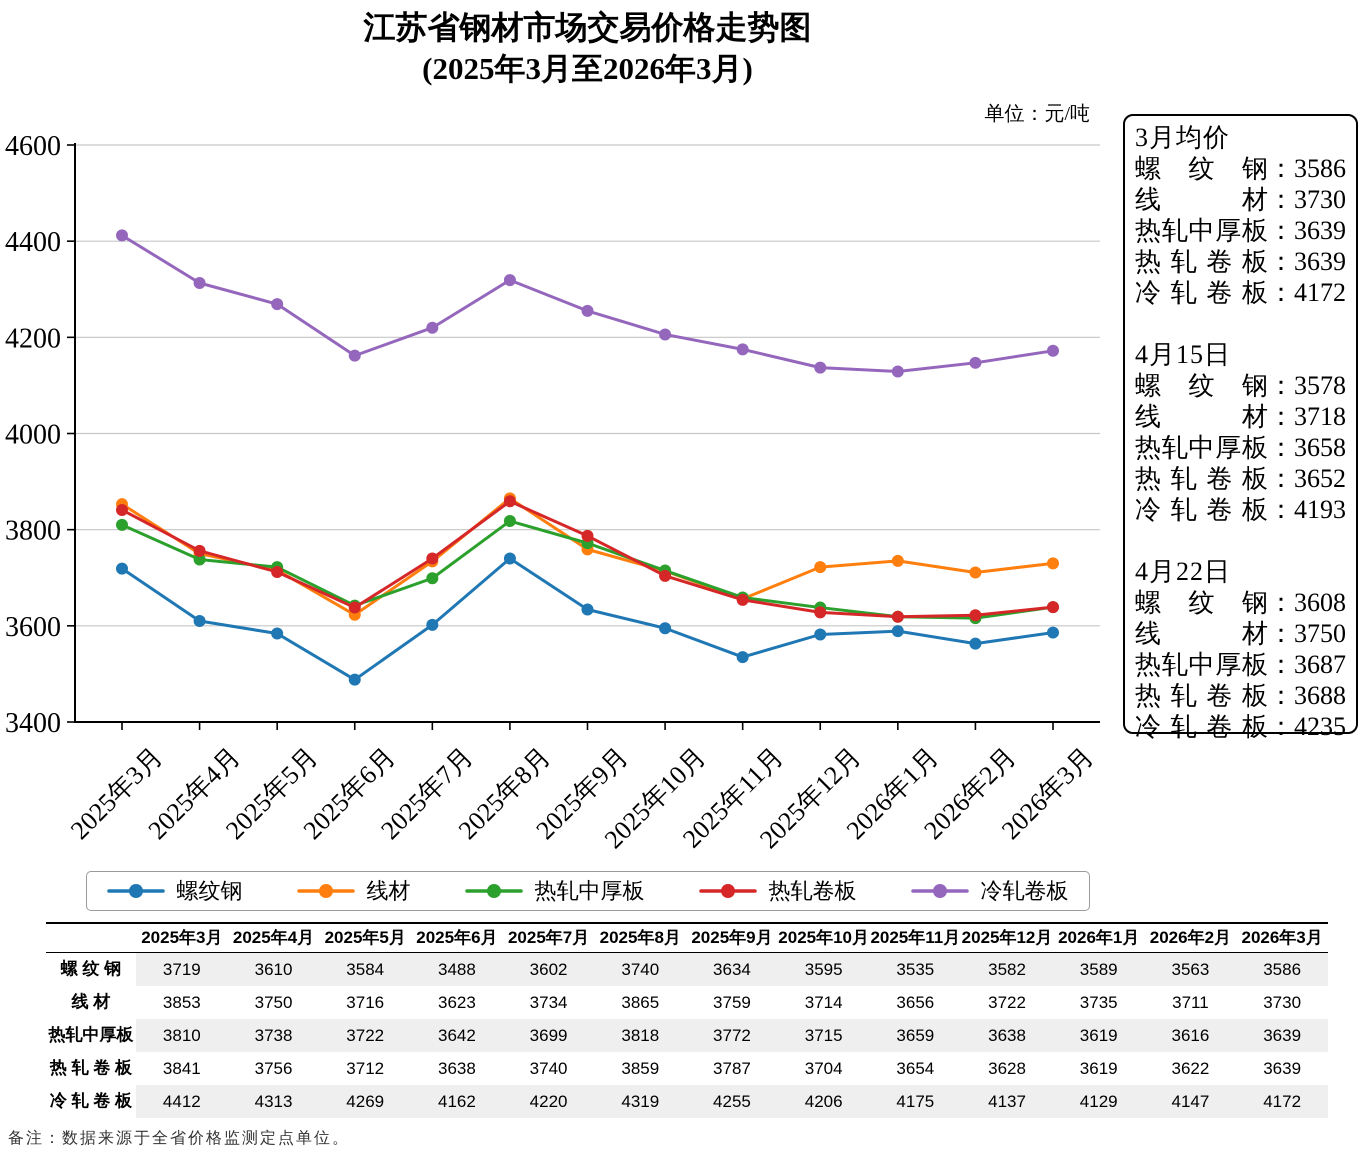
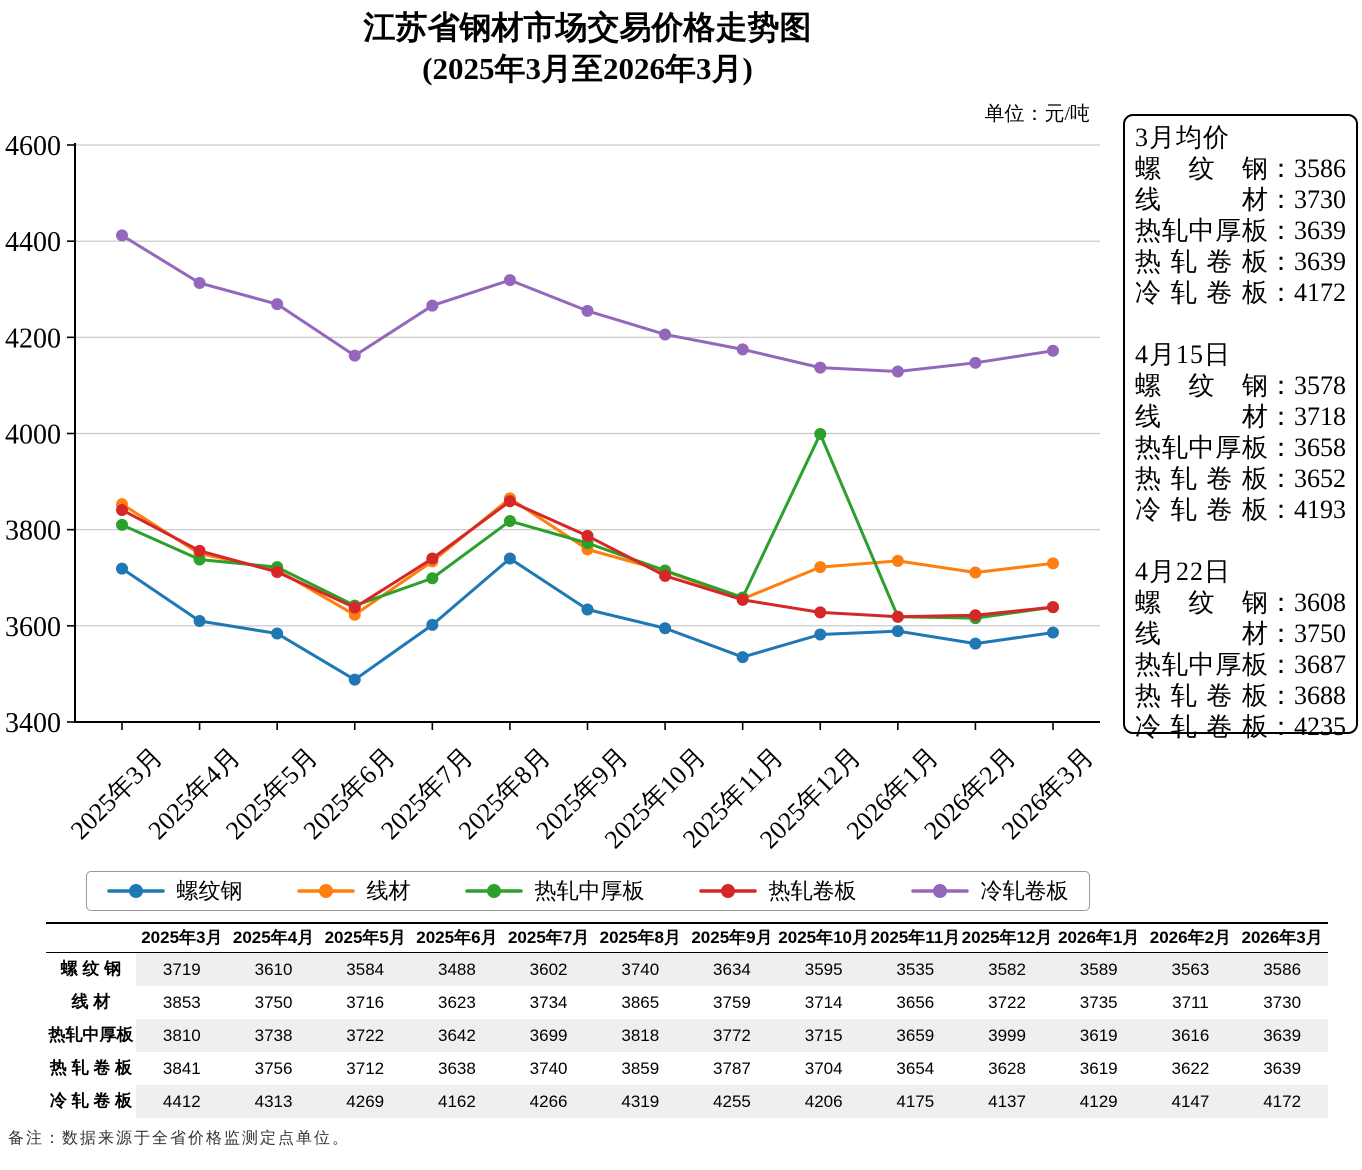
冷轧卷板/2025年7月: 4220 -> 4266
热轧中厚板/2025年12月: 3638 -> 3999
